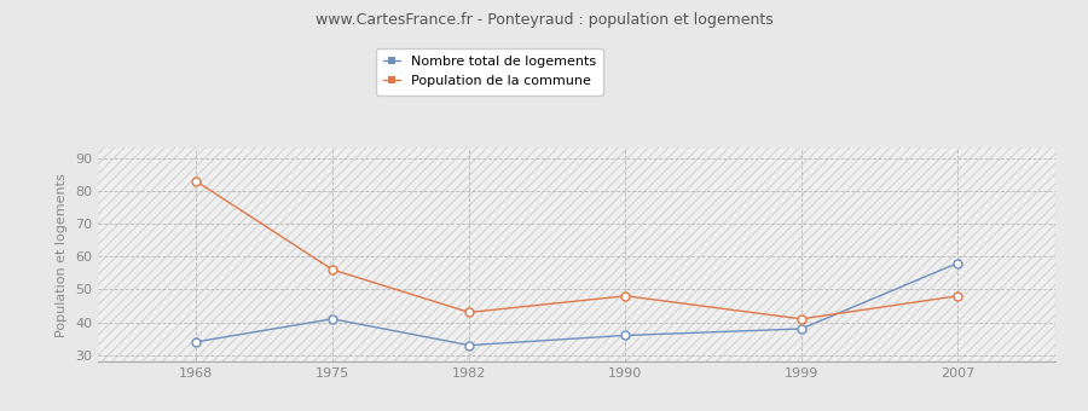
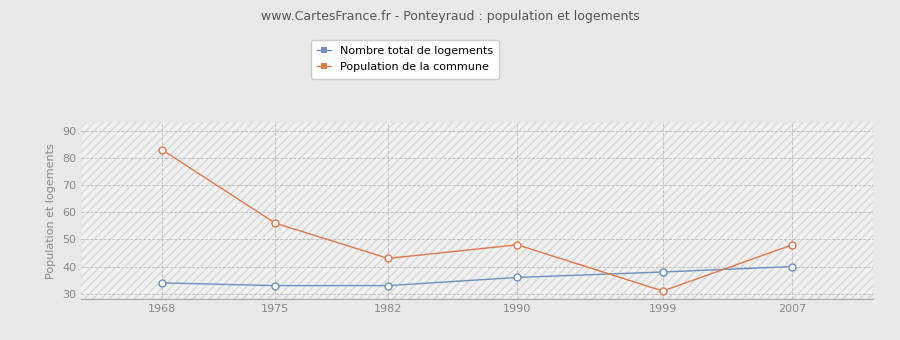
Nombre total de logements/1975: 41 -> 33
Population de la commune/1999: 41 -> 31
Nombre total de logements/2007: 58 -> 40
